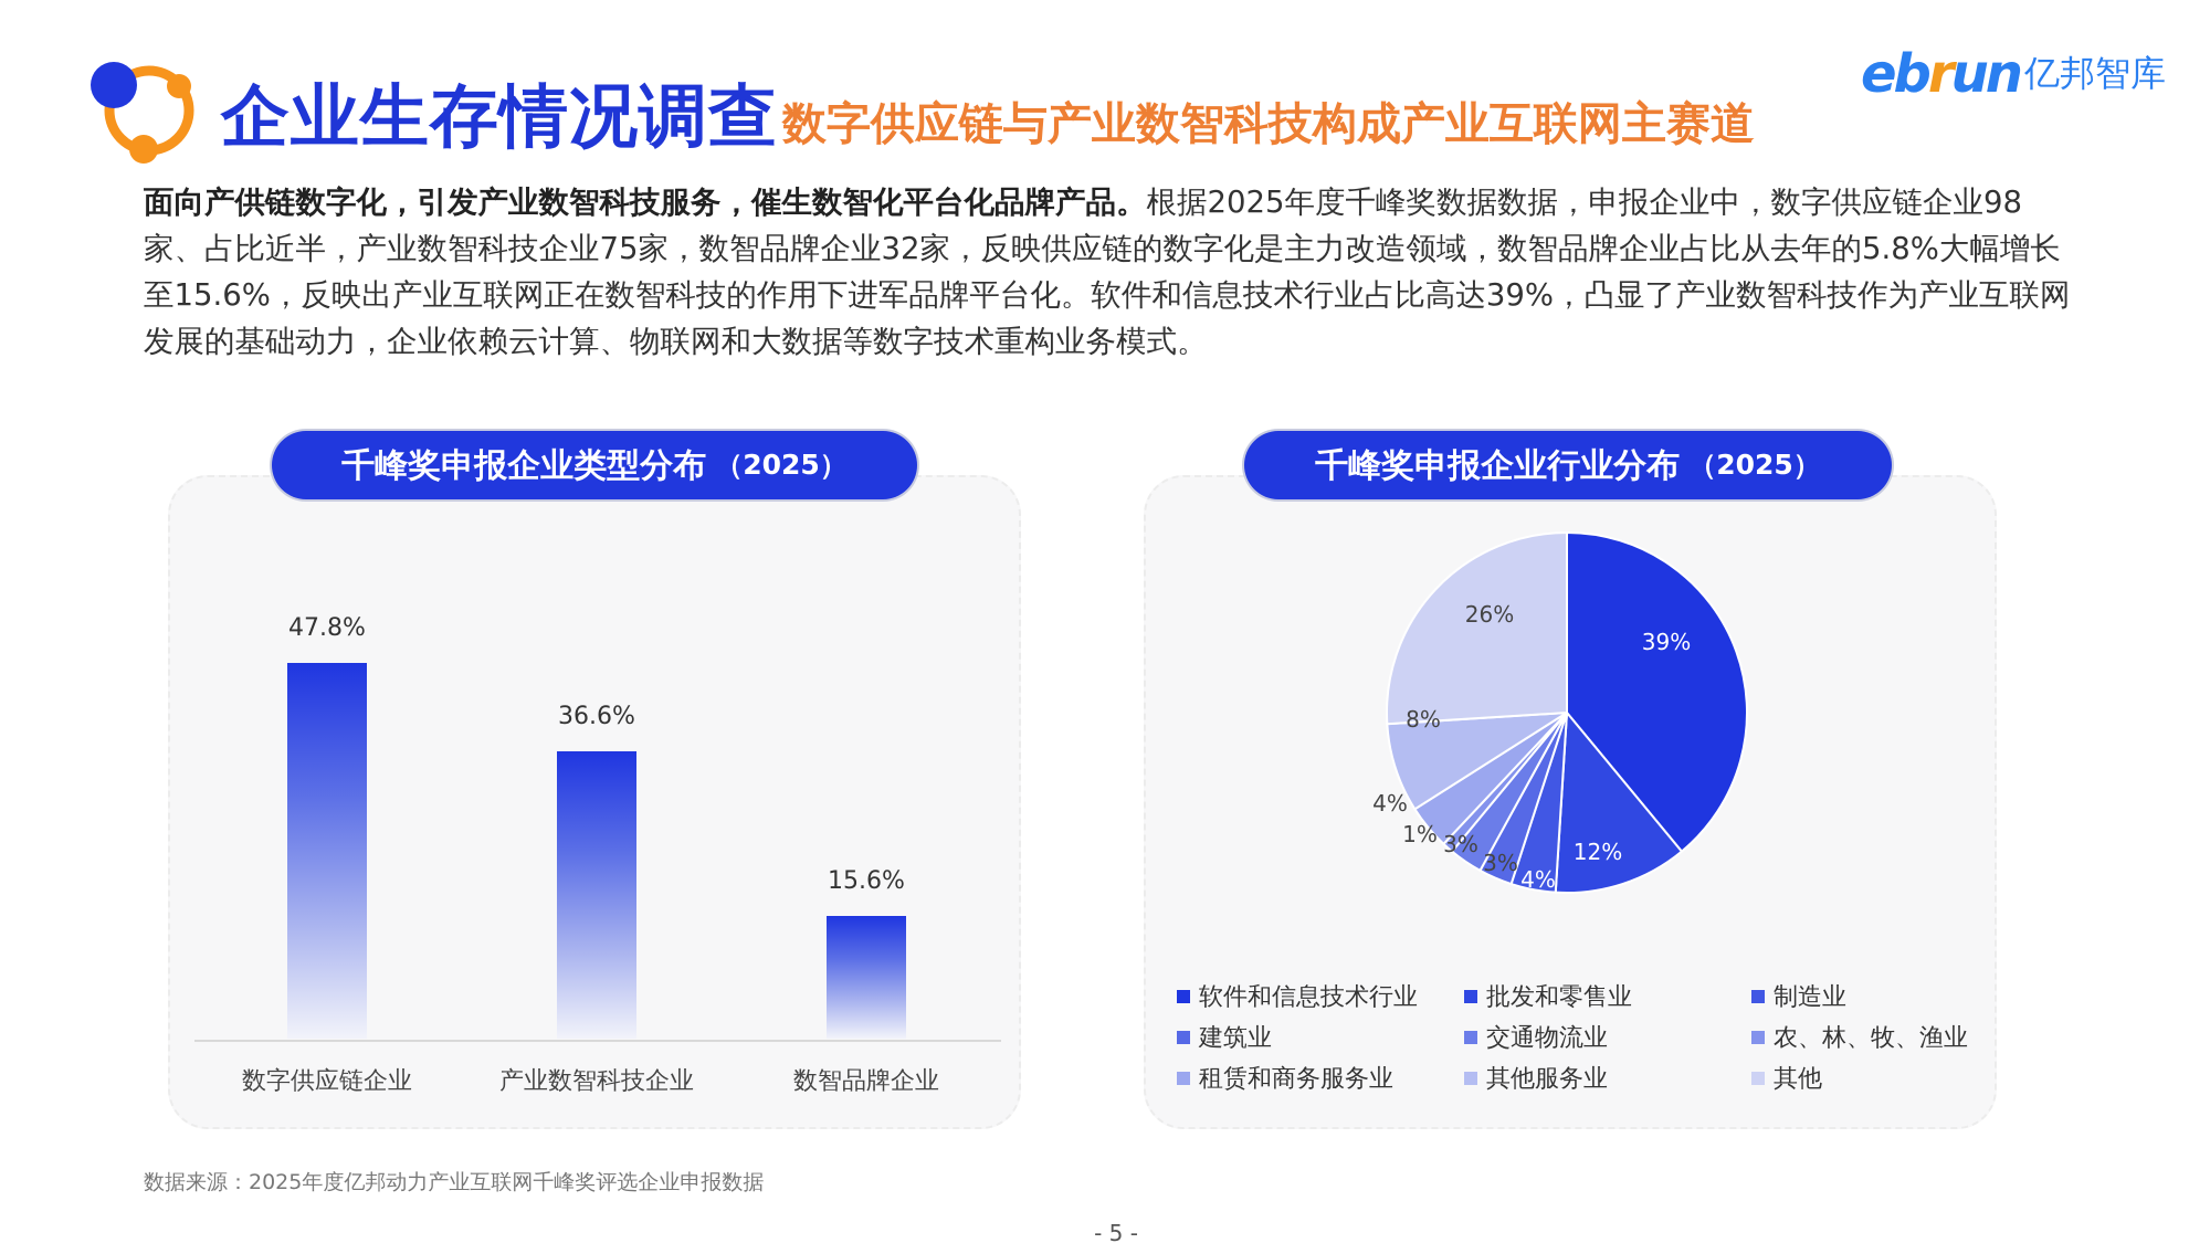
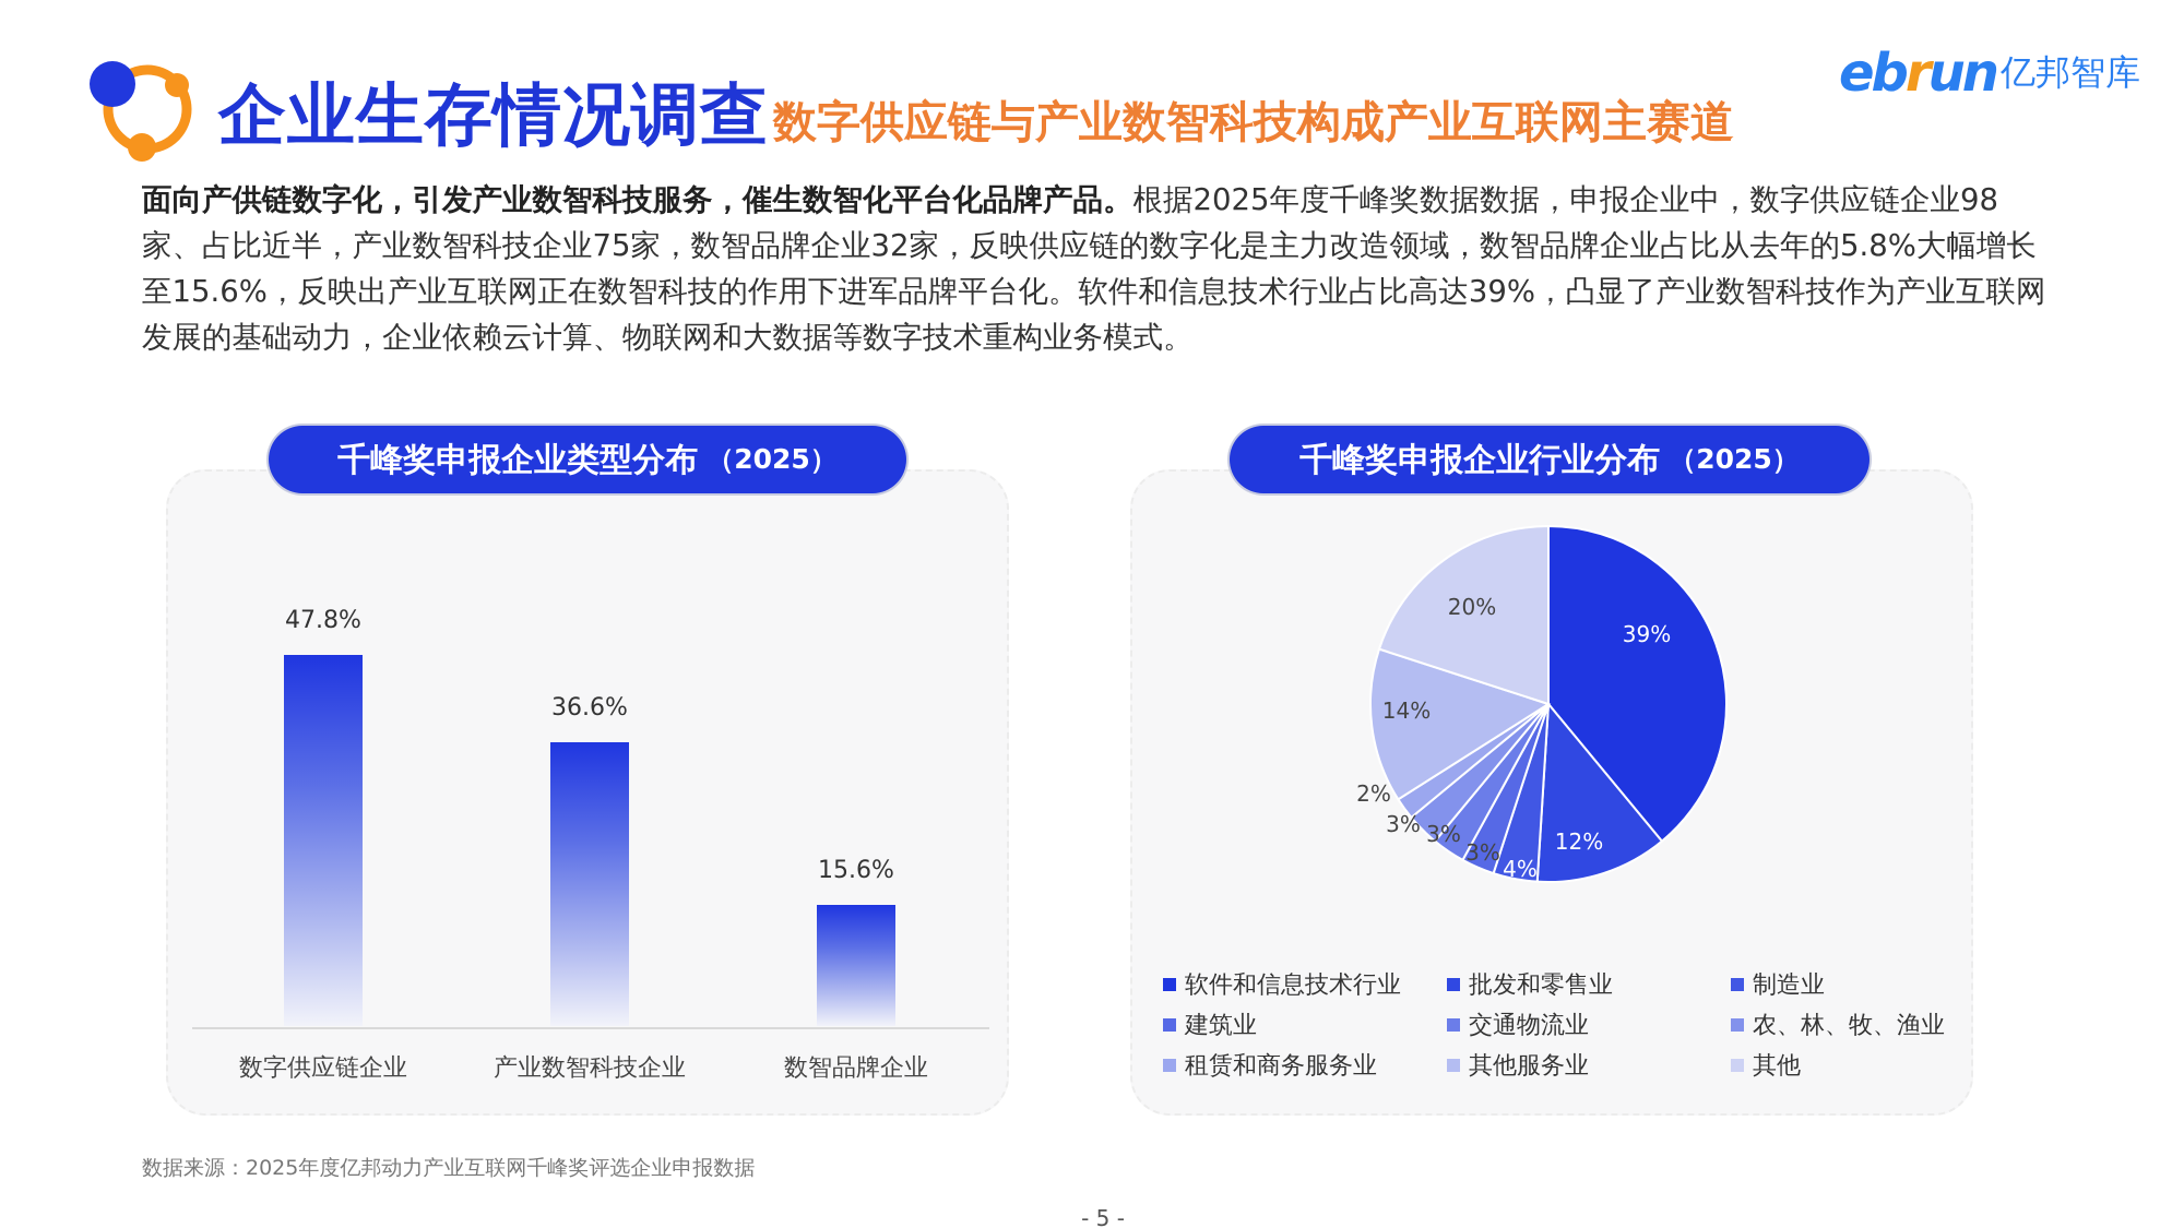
千峰奖申报企业行业分布（2025）/农、林、牧、渔业: 1% -> 3%
千峰奖申报企业行业分布（2025）/租赁和商务服务业: 4% -> 2%
千峰奖申报企业行业分布（2025）/其他服务业: 8% -> 14%
千峰奖申报企业行业分布（2025）/其他: 26% -> 20%
